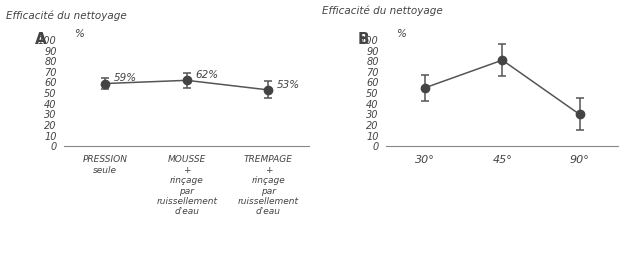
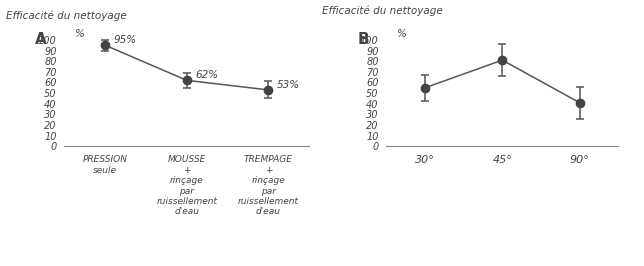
PRESSION seule: 59% -> 95%
90°: 30 -> 41
